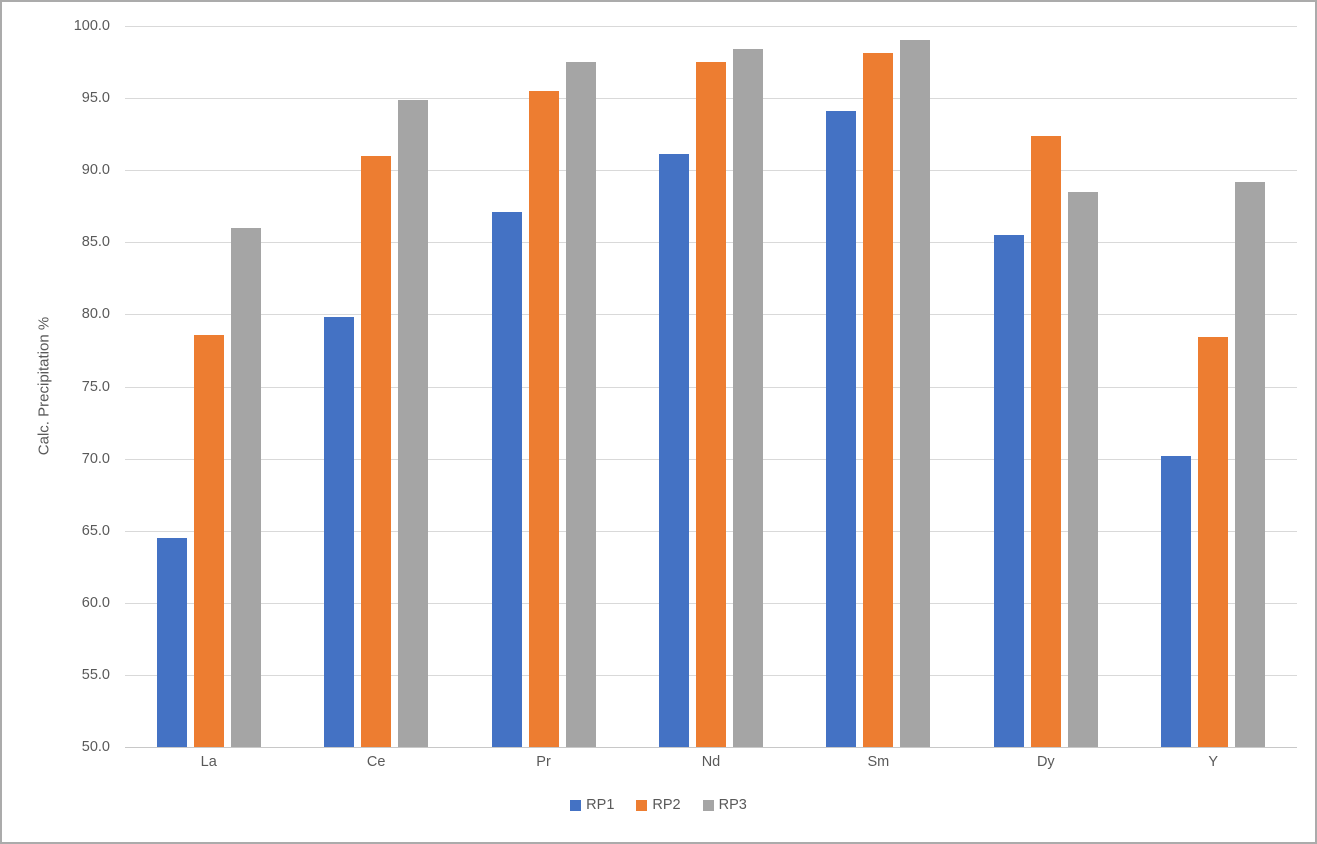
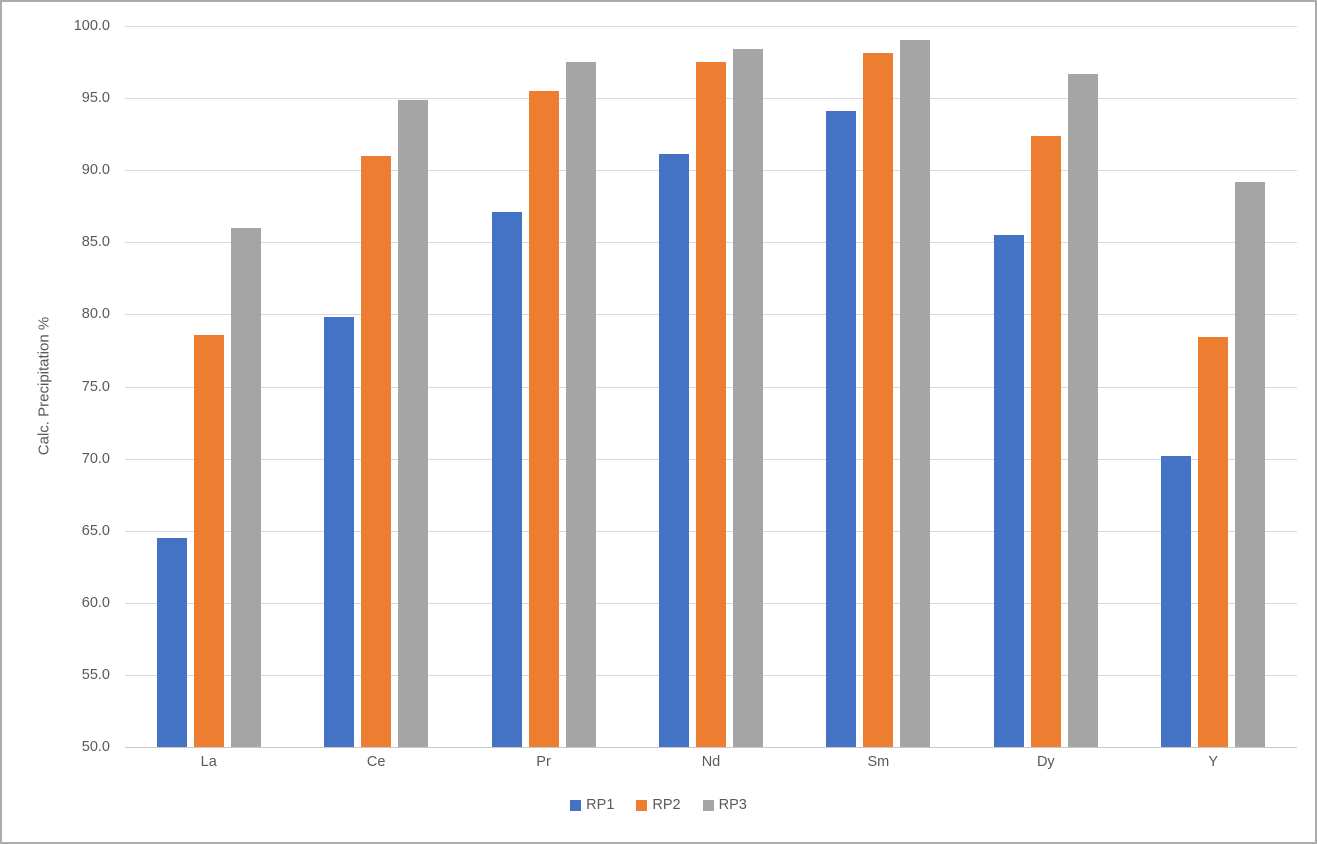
RP3/Dy: 88.5 -> 96.7
